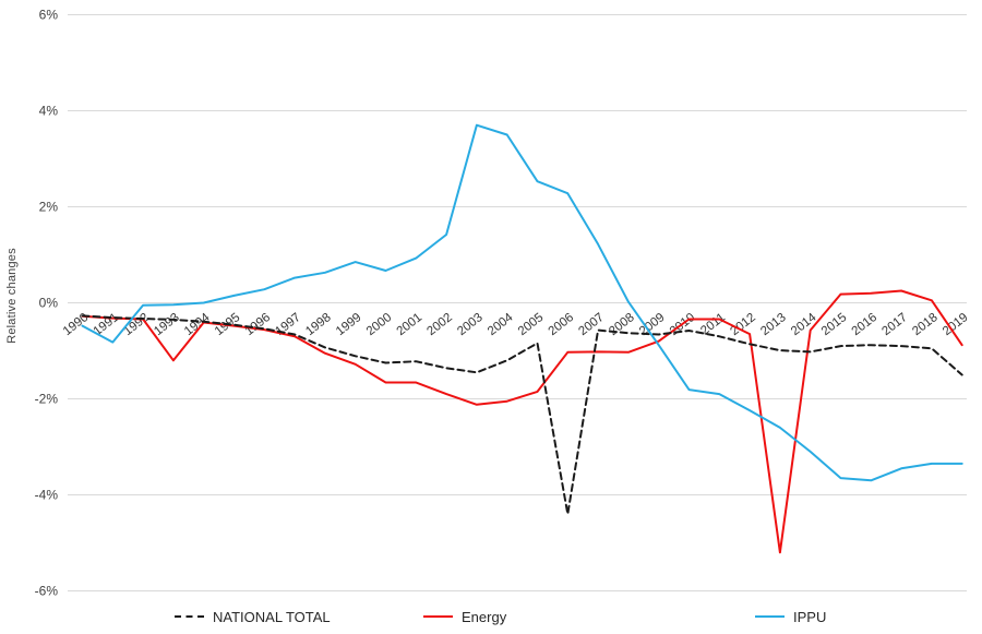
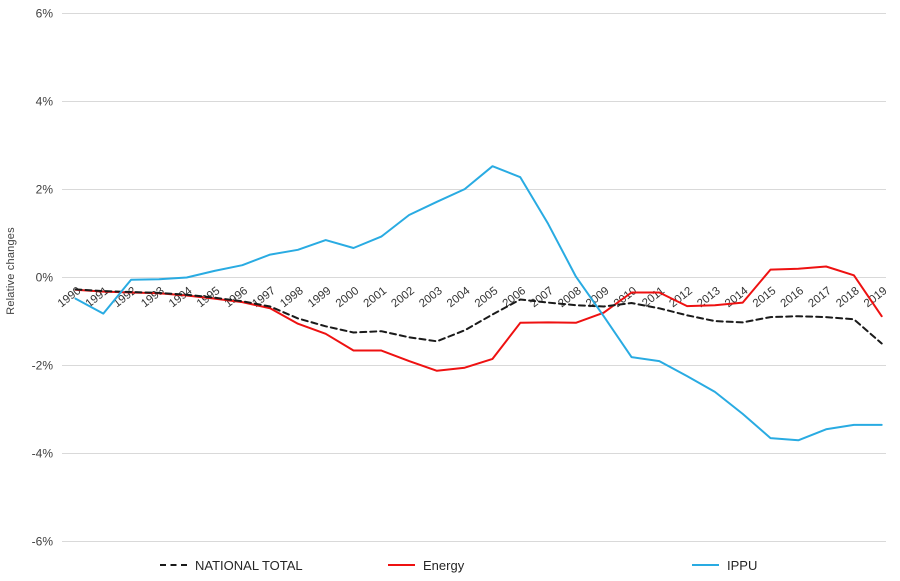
Energy/1993: -1.2% -> -0.4%
IPPU/2003: 3.7% -> 1.7%
IPPU/2004: 3.5% -> 2.0%
NATIONAL TOTAL/2006: -4.4% -> -0.5%
Energy/2013: -5.2% -> -0.6%
